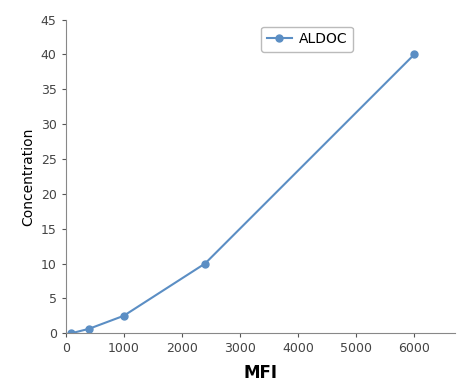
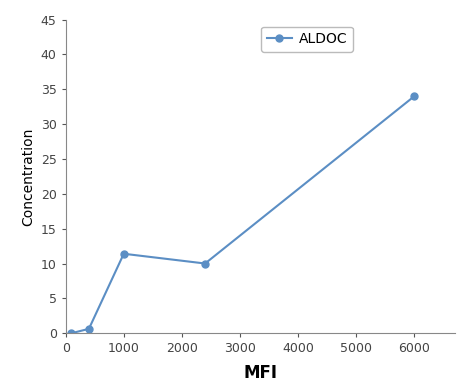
1000: 2.5 -> 11.4
6000: 40.0 -> 34.0
